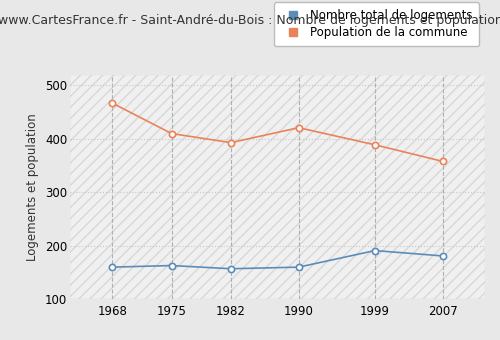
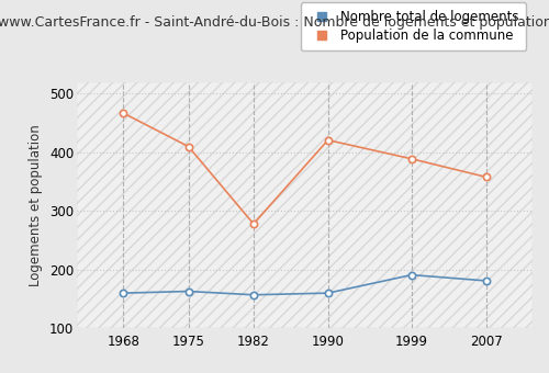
Population de la commune/1982: 393 -> 278
